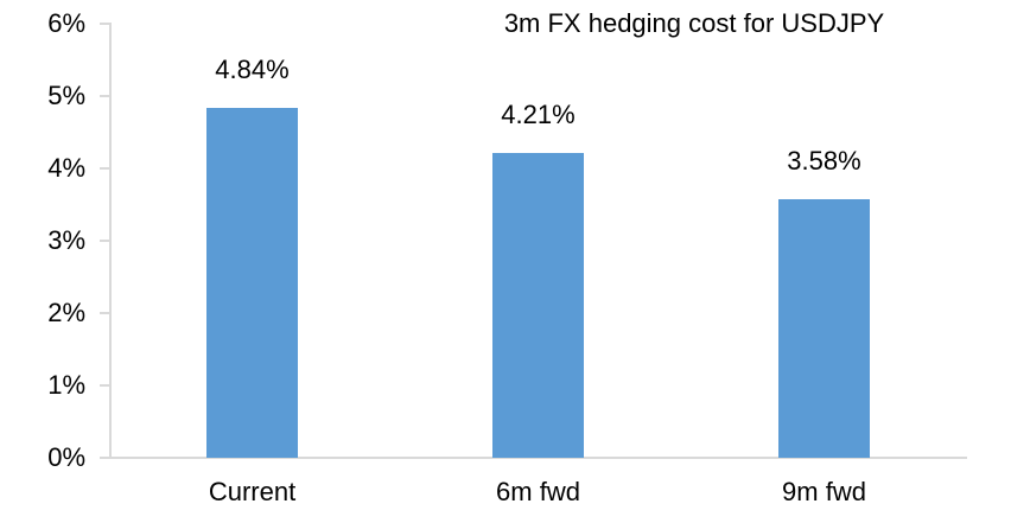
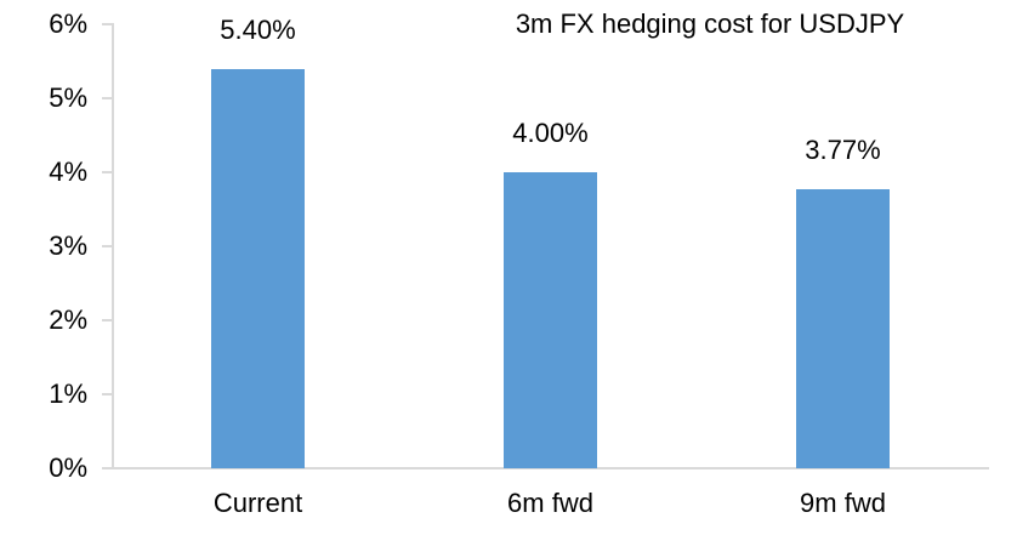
Current: 4.84% -> 5.40%
6m fwd: 4.21% -> 4.00%
9m fwd: 3.58% -> 3.77%
